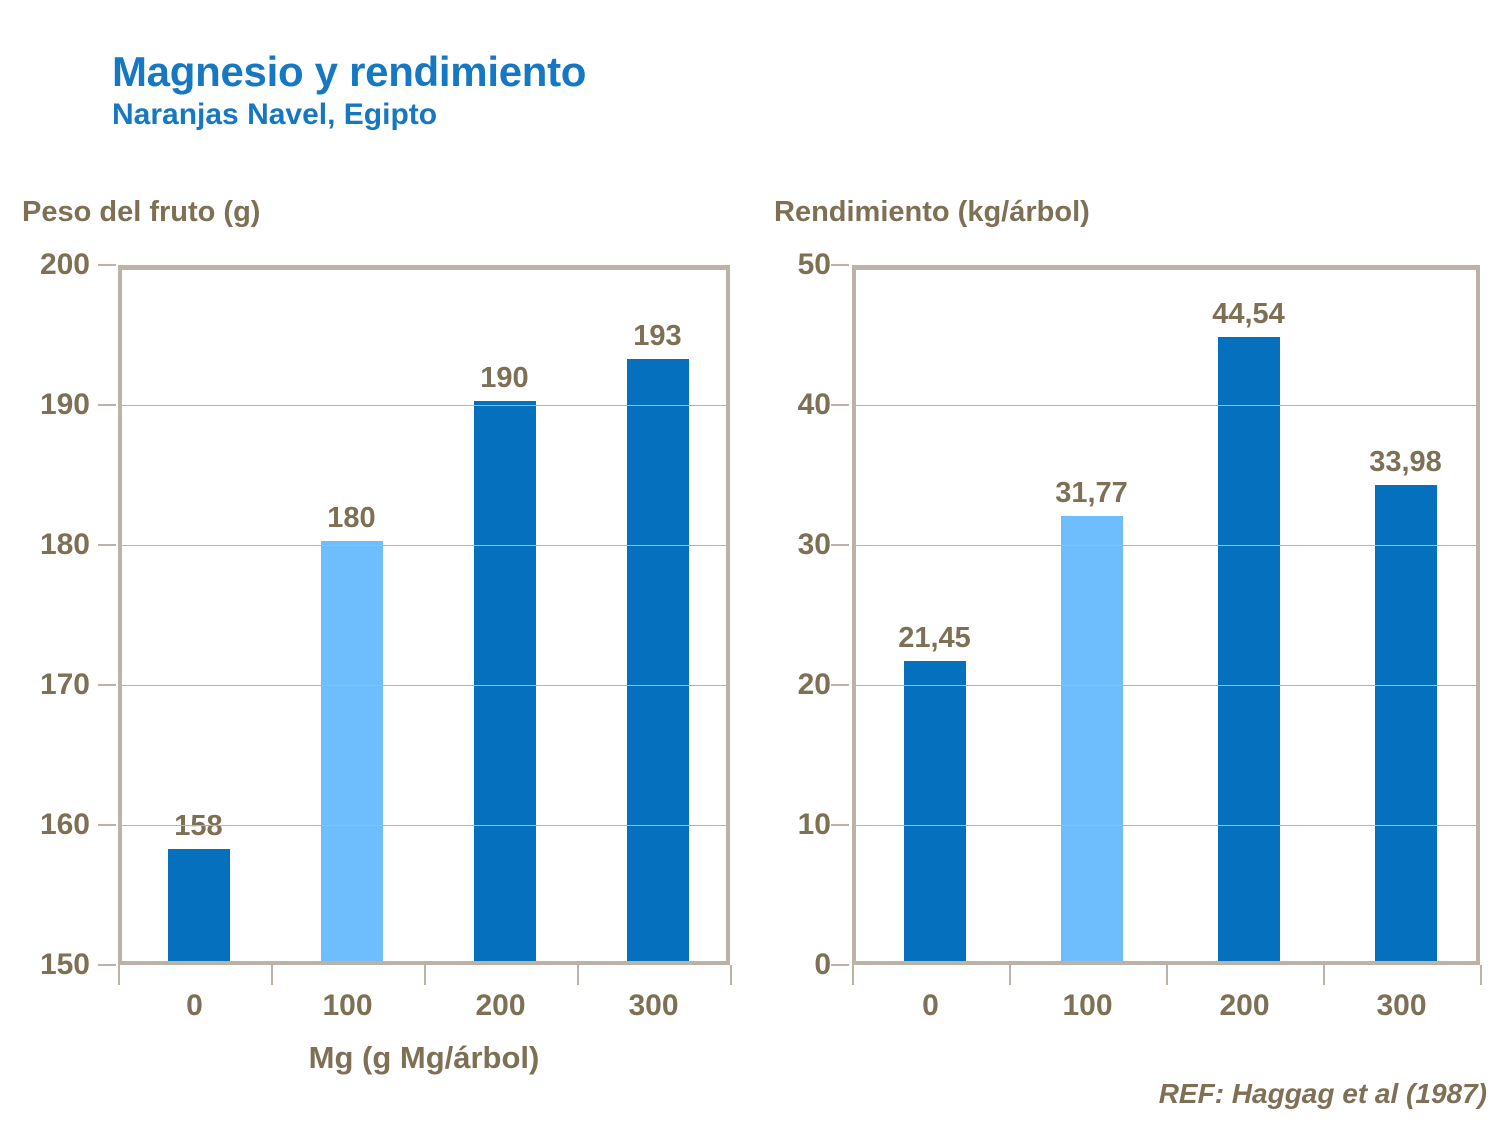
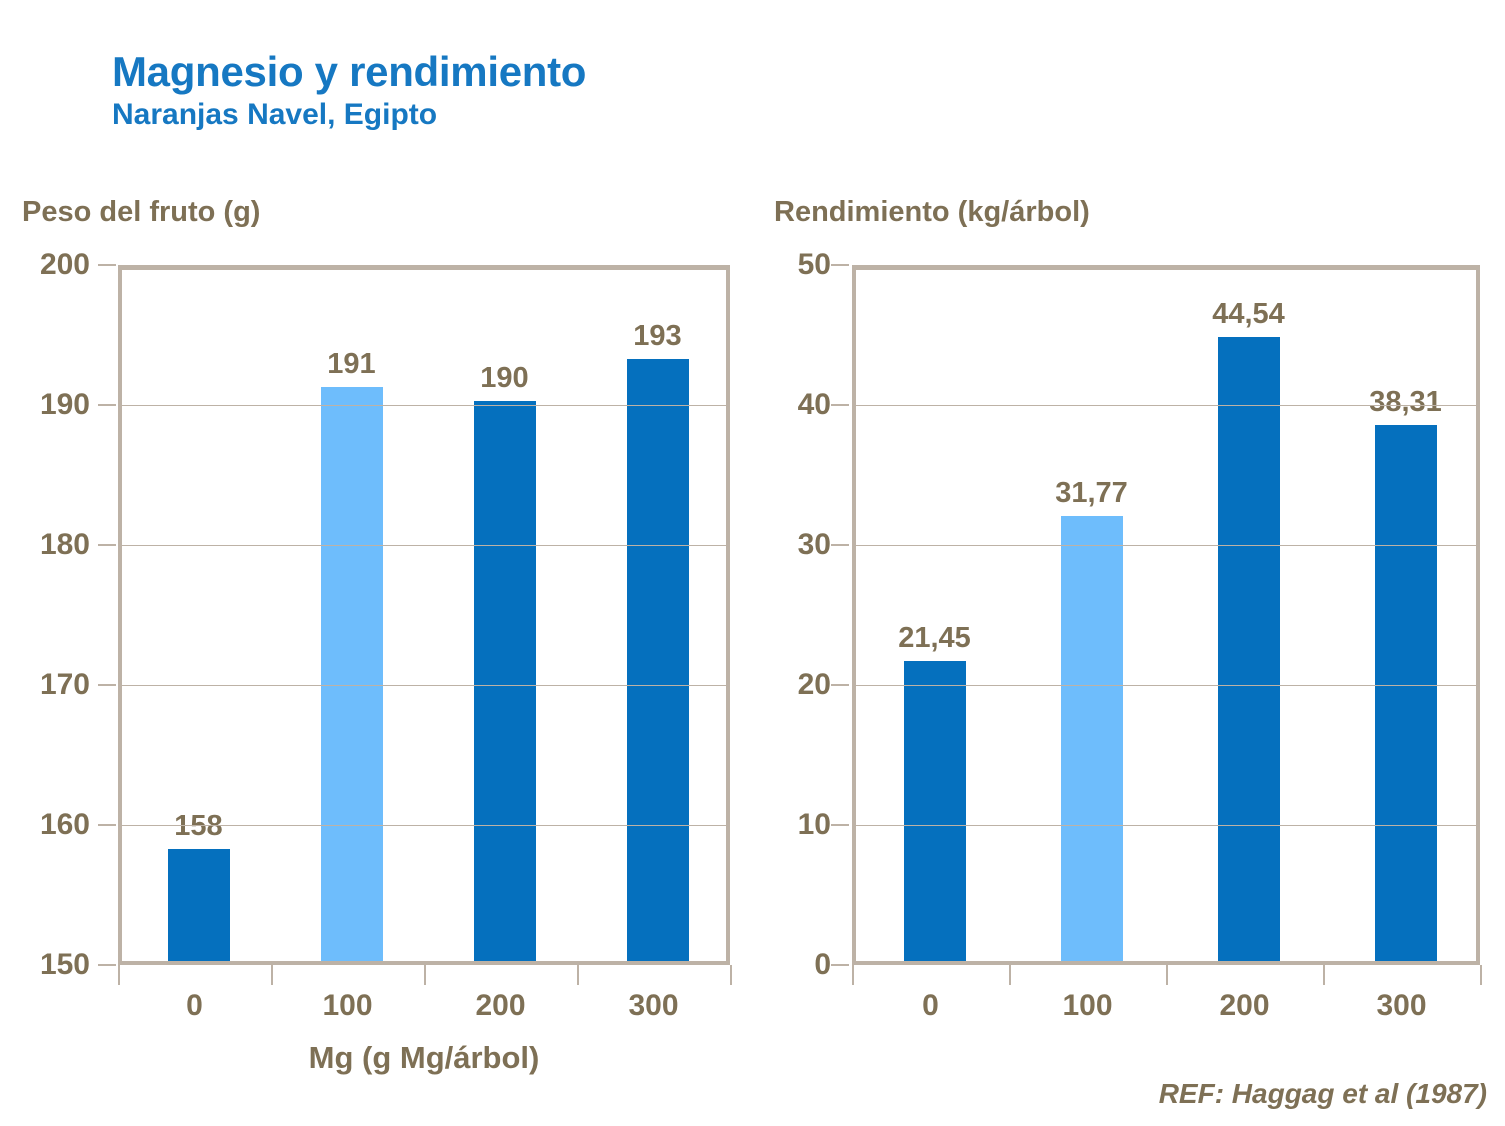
Peso del fruto (g)/100: 180 -> 191
Rendimiento (kg/árbol)/300: 33,98 -> 38,31
